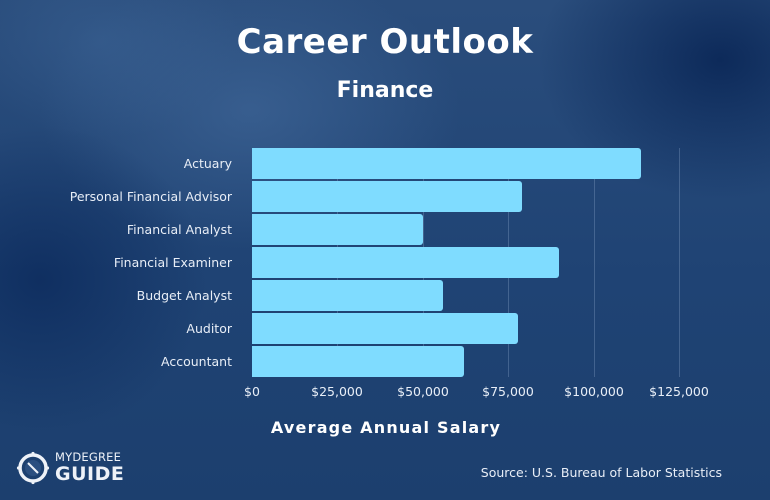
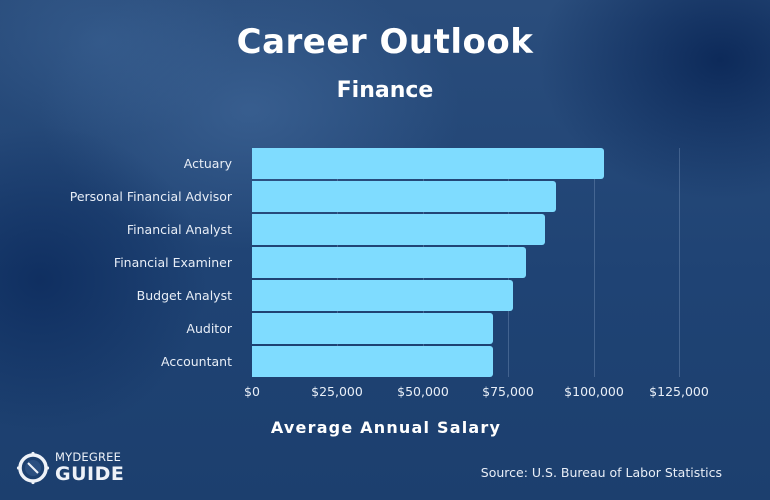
Actuary: $114000 -> $103000
Personal Financial Advisor: $79000 -> $89000
Financial Analyst: $50000 -> $86000
Financial Examiner: $90000 -> $80000
Budget Analyst: $56000 -> $76000
Auditor: $78000 -> $70000
Accountant: $62000 -> $70000
